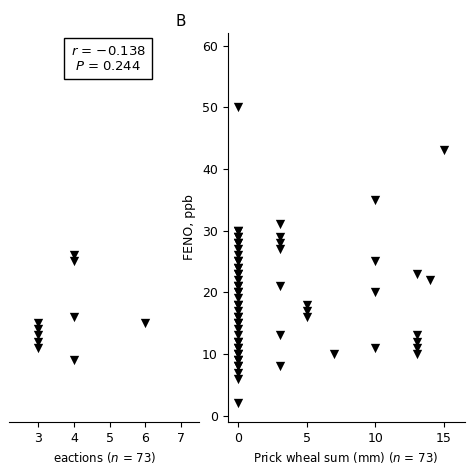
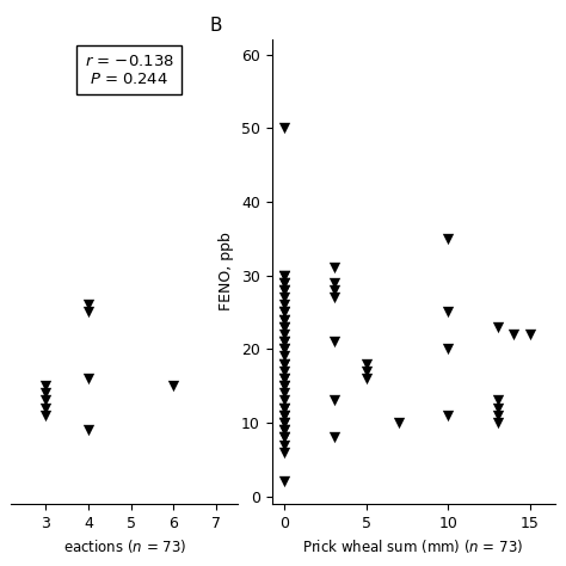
15: 43 -> 22
